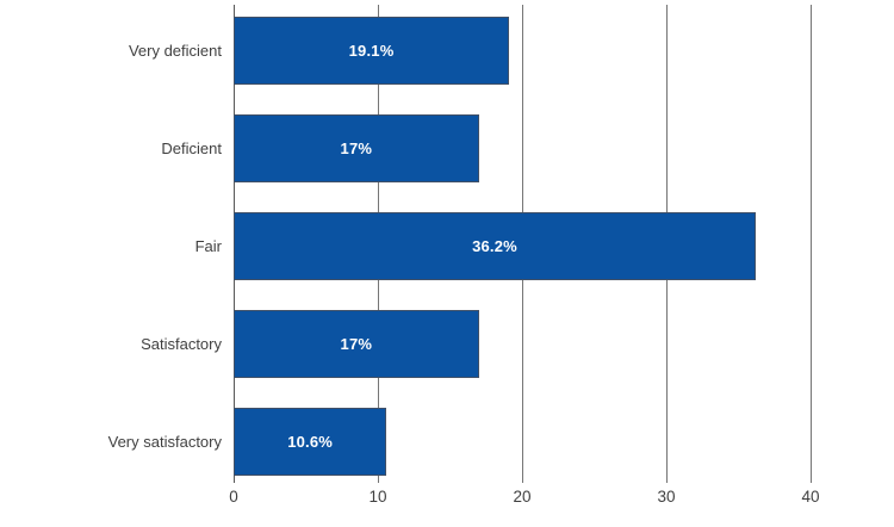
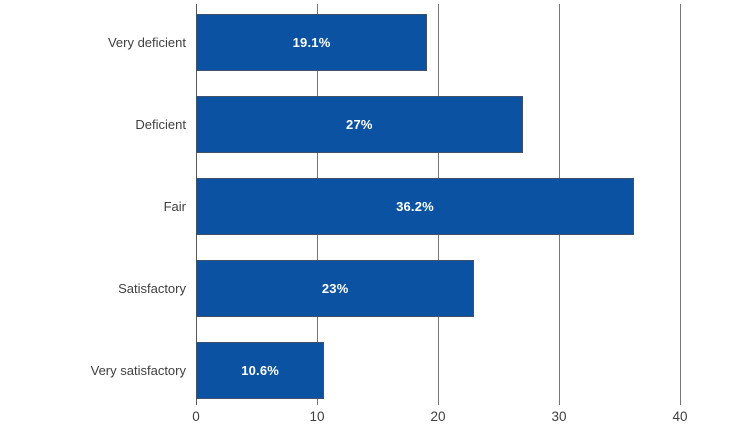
Deficient: 17% -> 27%
Satisfactory: 17% -> 23%
